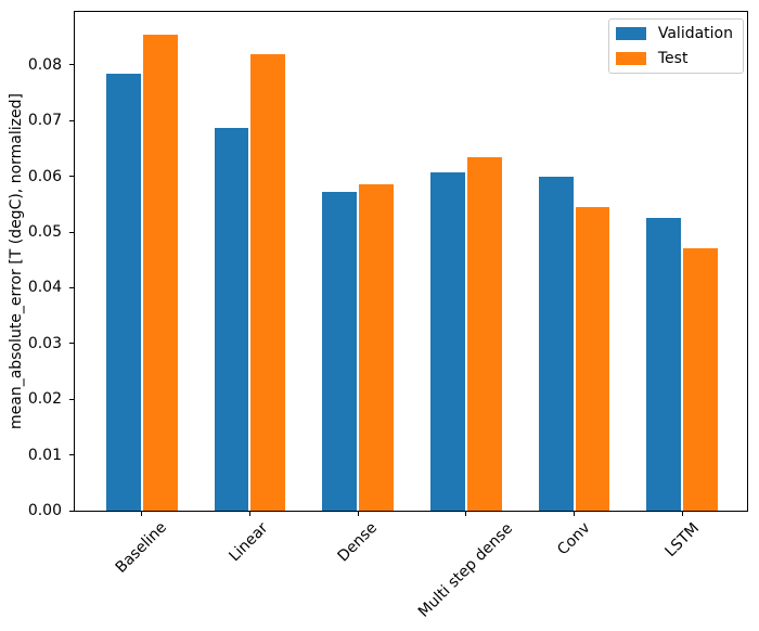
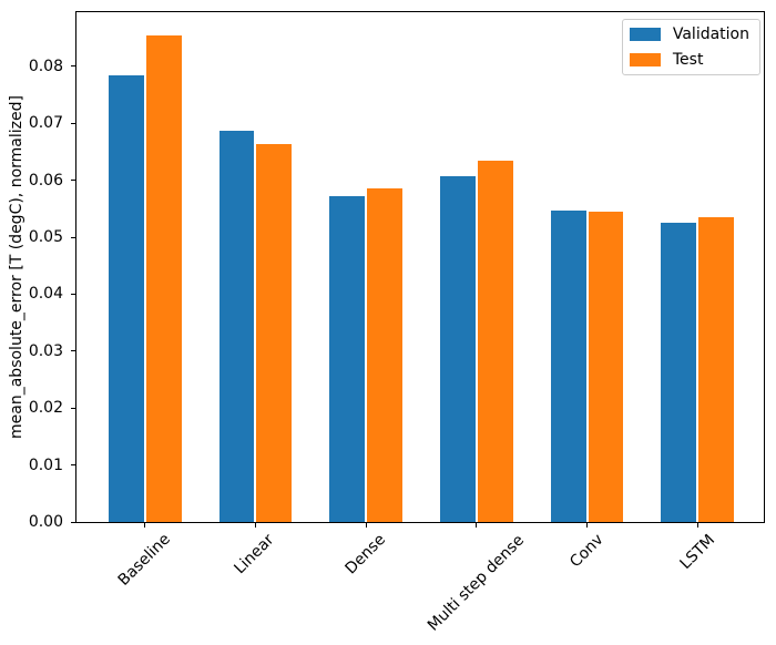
Test/Linear: 0.082 -> 0.066
Validation/Conv: 0.060 -> 0.055
Test/LSTM: 0.047 -> 0.053
